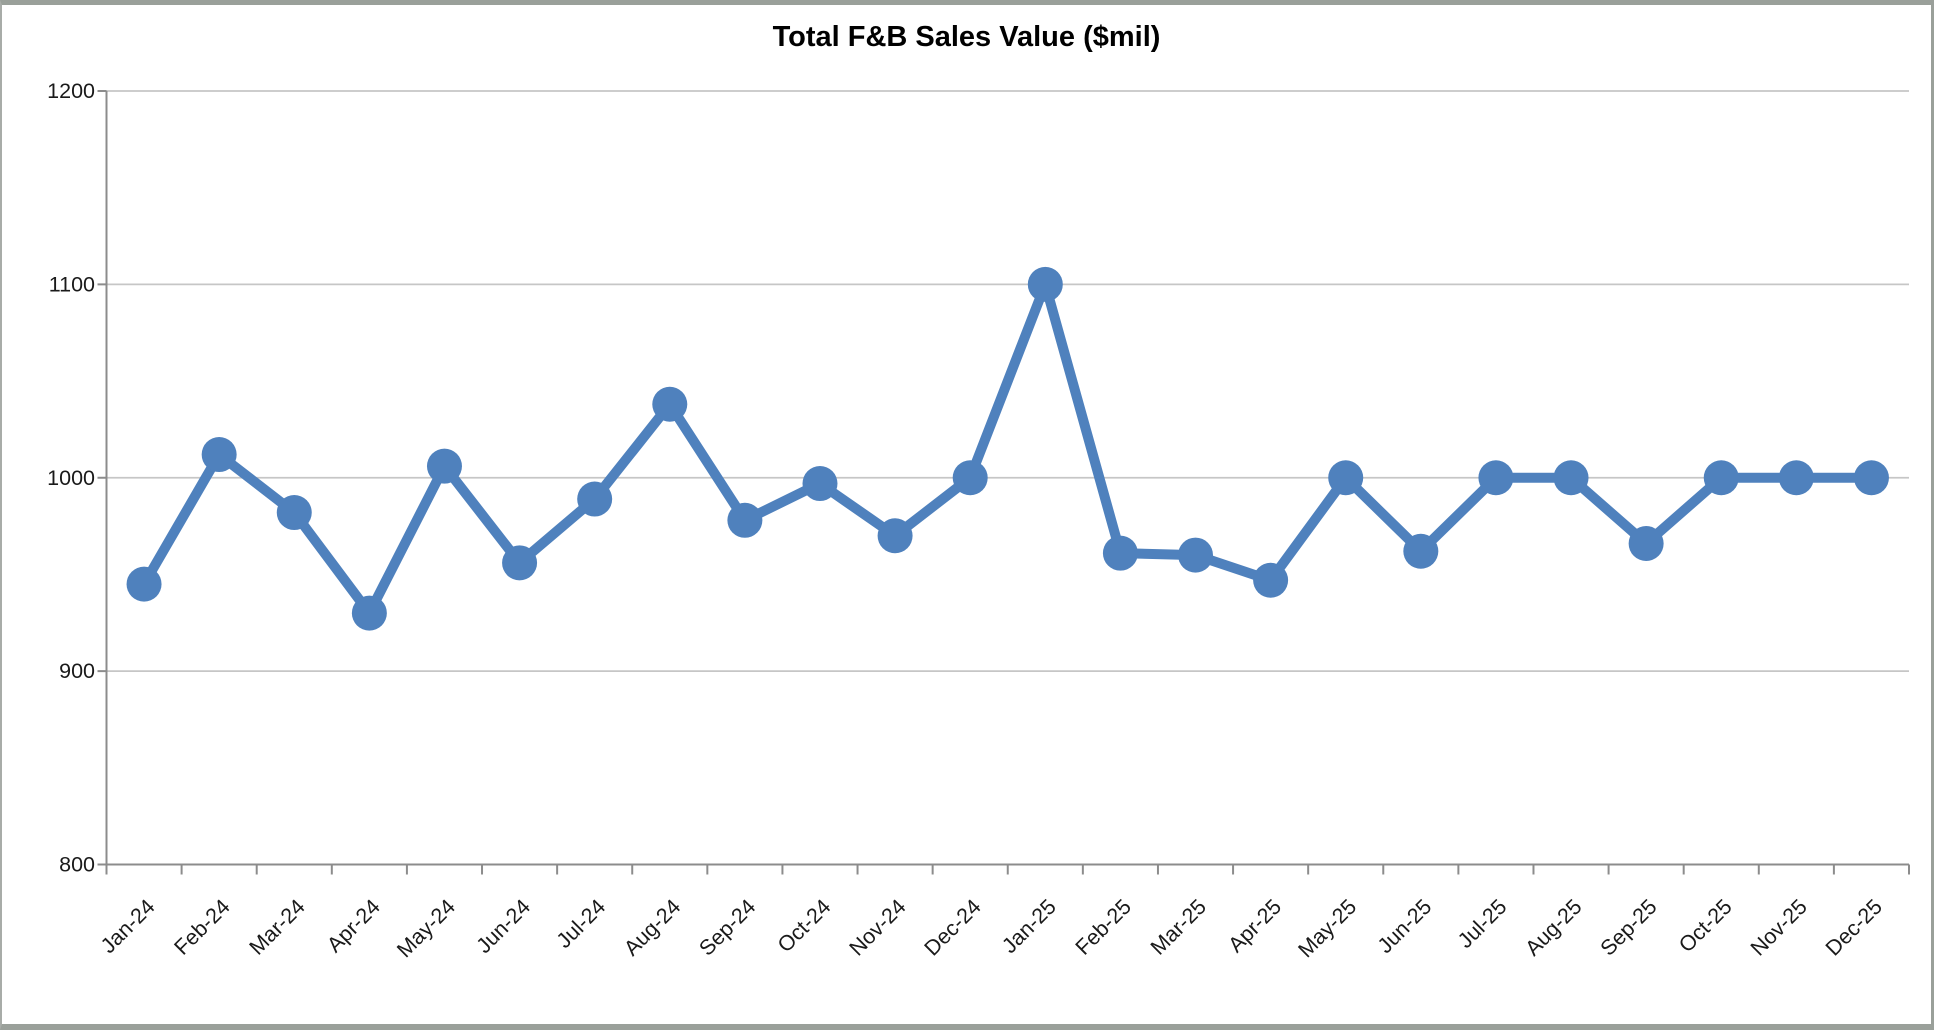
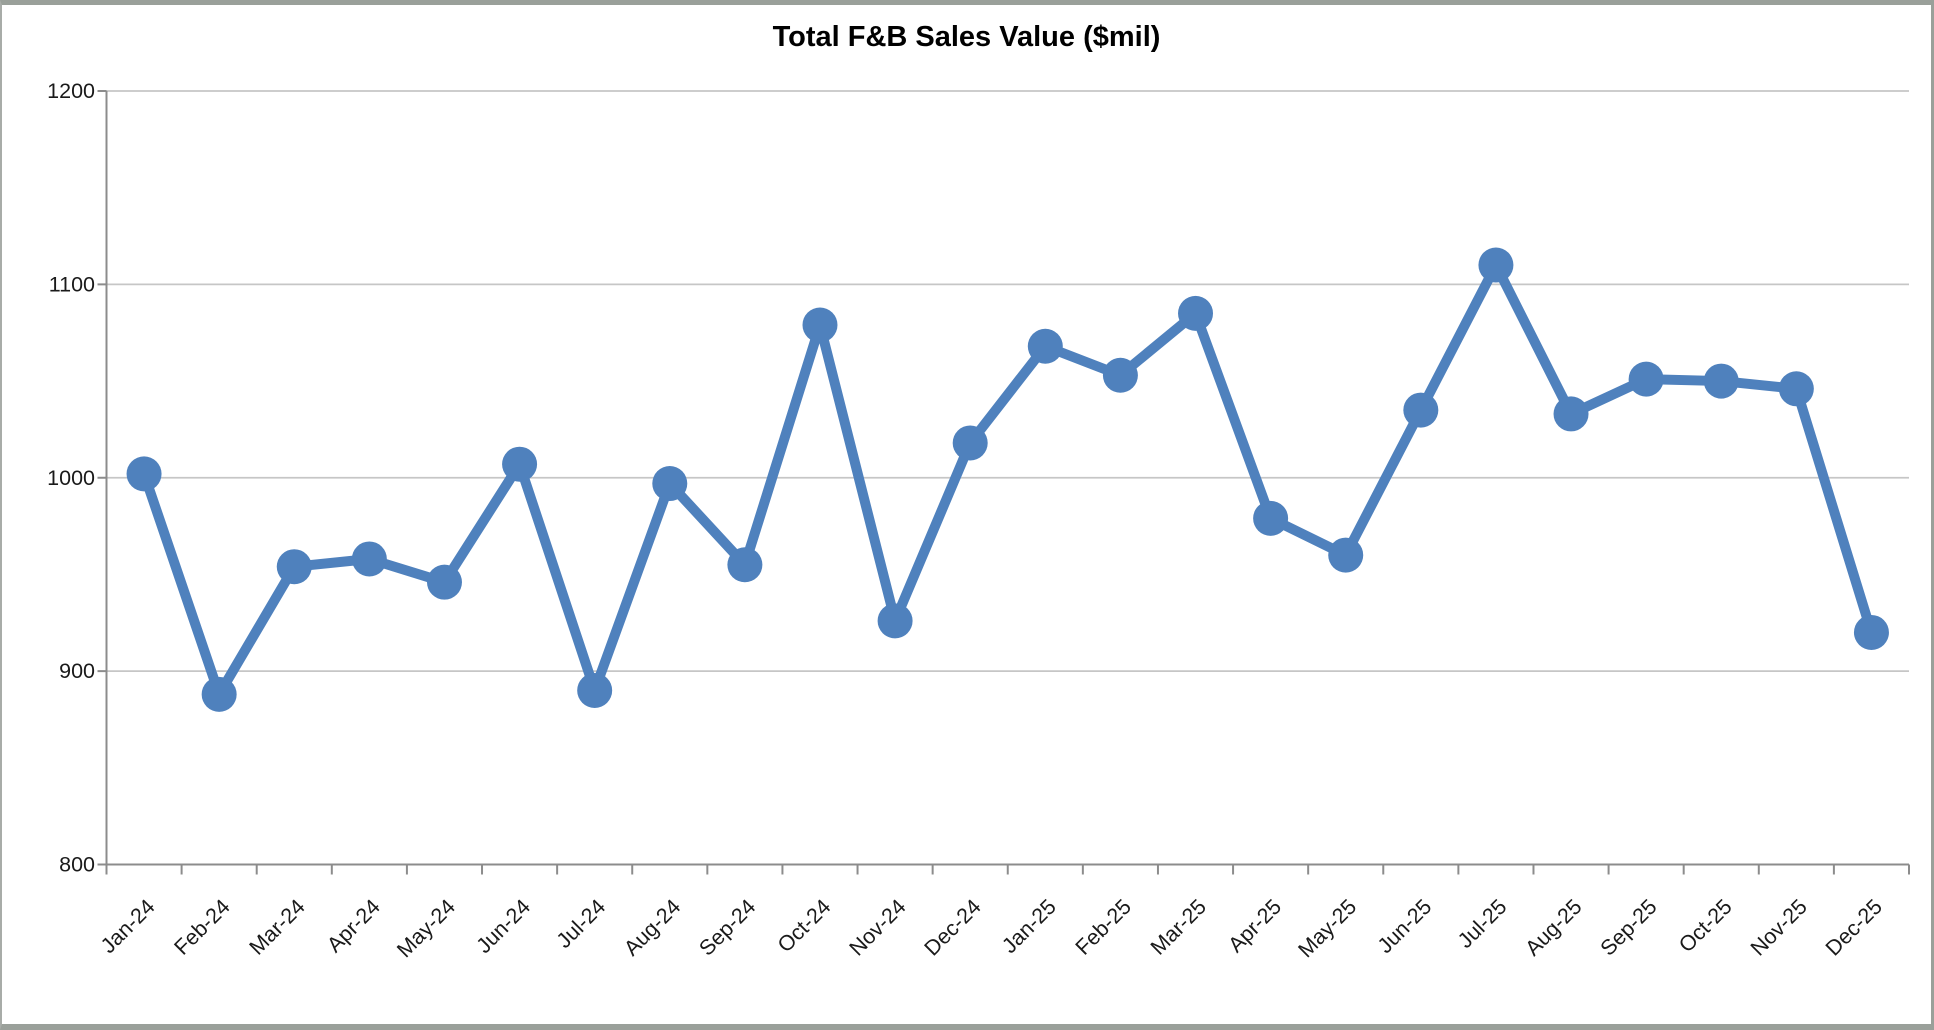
Jan-24: 945 -> 1002
Feb-24: 1012 -> 888
Mar-24: 982 -> 954
Apr-24: 930 -> 958
May-24: 1006 -> 946
Jun-24: 956 -> 1007
Jul-24: 989 -> 890
Aug-24: 1038 -> 997
Sep-24: 978 -> 955
Oct-24: 997 -> 1079
Nov-24: 970 -> 926
Dec-24: 1000 -> 1018
Jan-25: 1100 -> 1068
Feb-25: 961 -> 1053
Mar-25: 960 -> 1085
Apr-25: 947 -> 979
May-25: 1000 -> 960
Jun-25: 962 -> 1035
Jul-25: 1000 -> 1110
Aug-25: 1000 -> 1033
Sep-25: 966 -> 1051
Oct-25: 1000 -> 1050
Nov-25: 1000 -> 1046
Dec-25: 1000 -> 920
